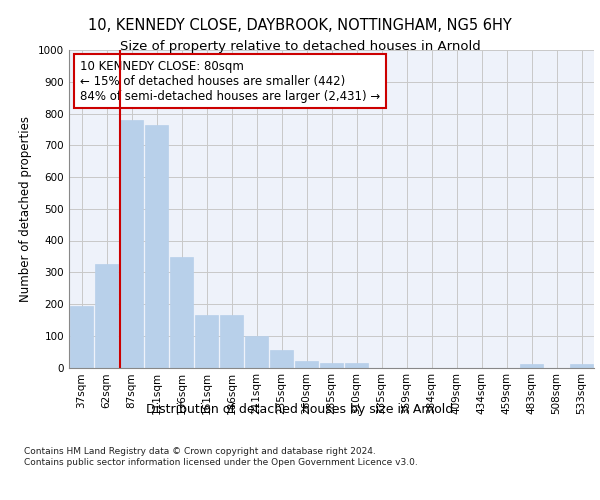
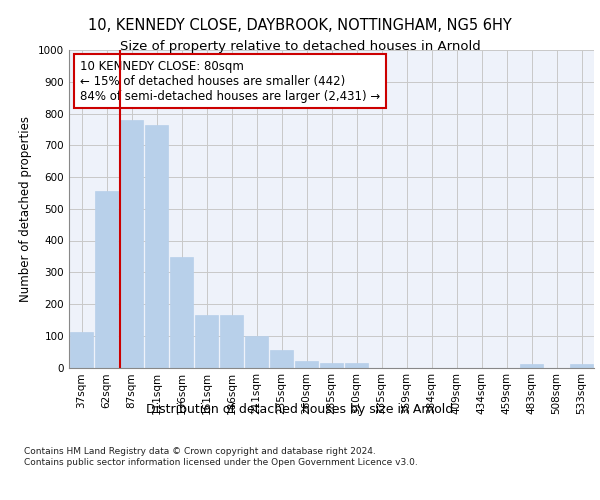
37sqm: 195 -> 113
62sqm: 325 -> 557
